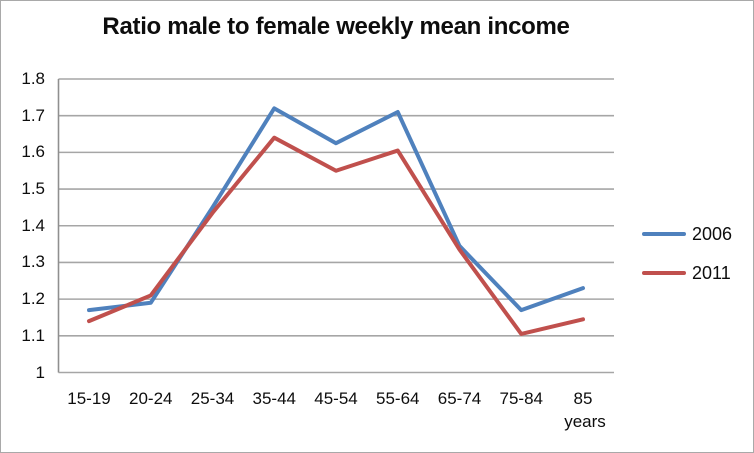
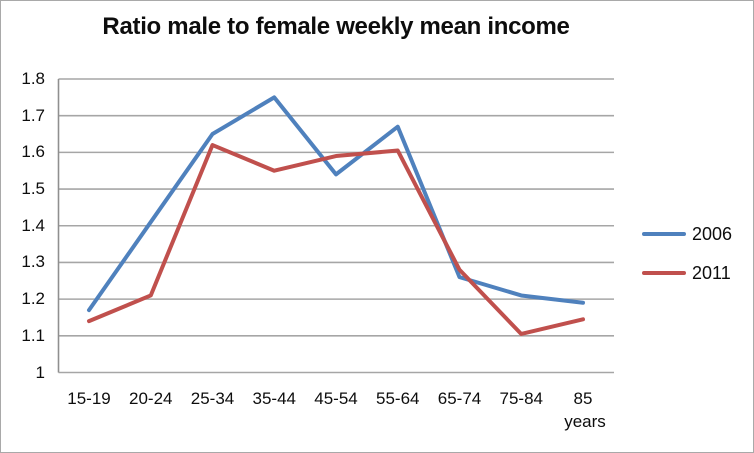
2006/20-24: 1.19 -> 1.41
2006/25-34: 1.45 -> 1.65
2011/25-34: 1.44 -> 1.62
2006/35-44: 1.72 -> 1.75
2011/35-44: 1.64 -> 1.55
2006/45-54: 1.62 -> 1.54
2011/45-54: 1.55 -> 1.59
2006/55-64: 1.71 -> 1.67
2006/65-74: 1.34 -> 1.26
2011/65-74: 1.33 -> 1.28
2006/75-84: 1.17 -> 1.21
2006/85: 1.23 -> 1.19
